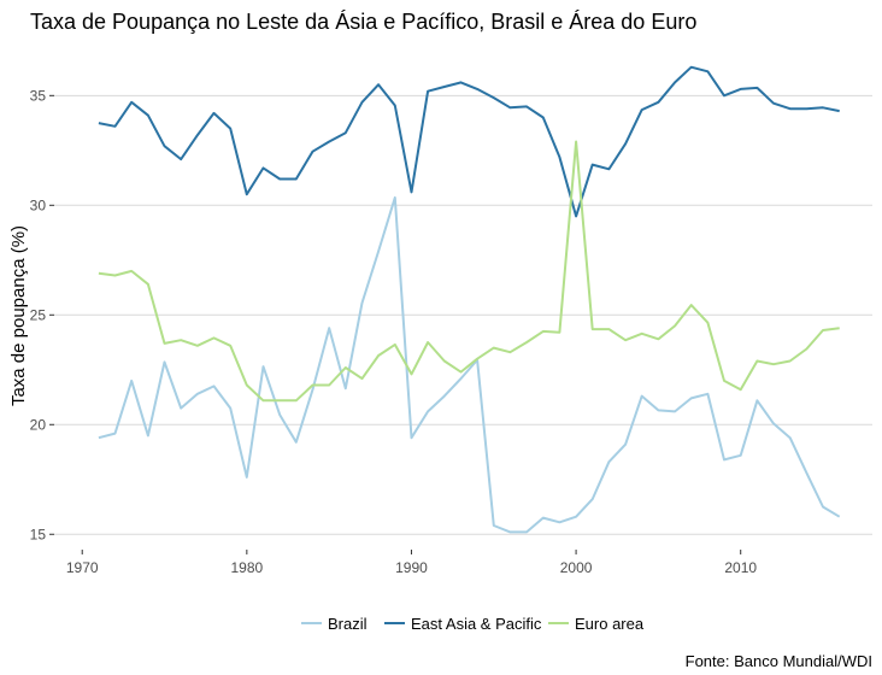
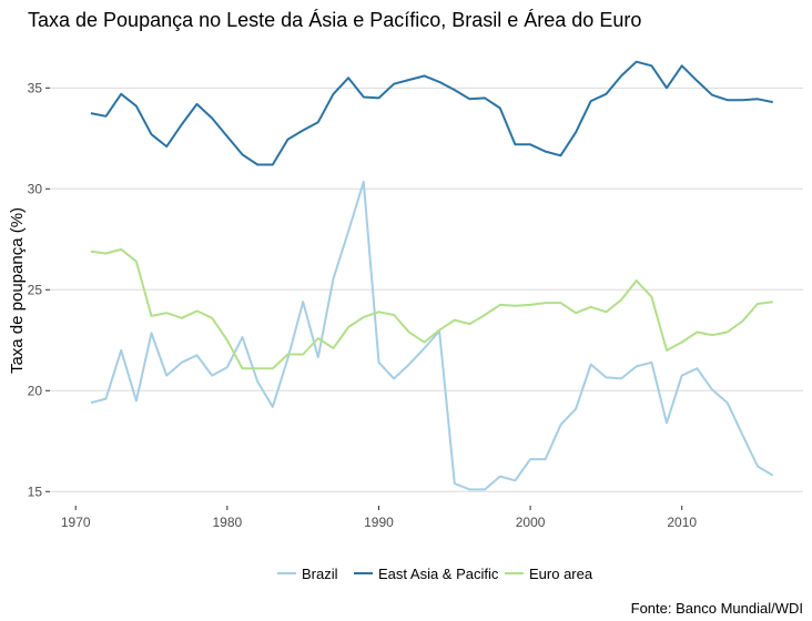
Brazil/1980: 17.6 -> 21.1
East Asia & Pacific/1980: 30.5 -> 32.6
Euro area/1980: 21.8 -> 22.5
Brazil/1990: 19.4 -> 21.4
East Asia & Pacific/1990: 30.6 -> 34.5
Euro area/1990: 22.3 -> 23.9
Brazil/2000: 15.8 -> 16.6
East Asia & Pacific/2000: 29.5 -> 32.2
Euro area/2000: 32.9 -> 24.2
Brazil/2010: 18.6 -> 20.8
East Asia & Pacific/2010: 35.3 -> 36.1
Euro area/2010: 21.6 -> 22.4
